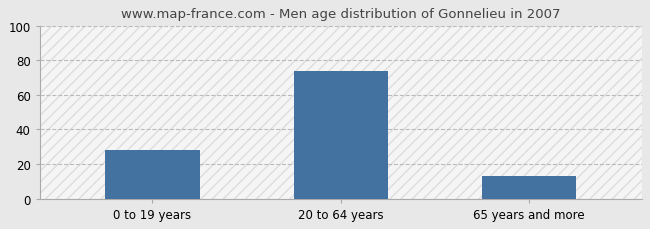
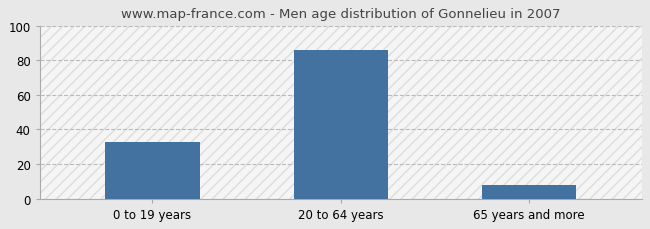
0 to 19 years: 28 -> 33
20 to 64 years: 74 -> 86
65 years and more: 13 -> 8
